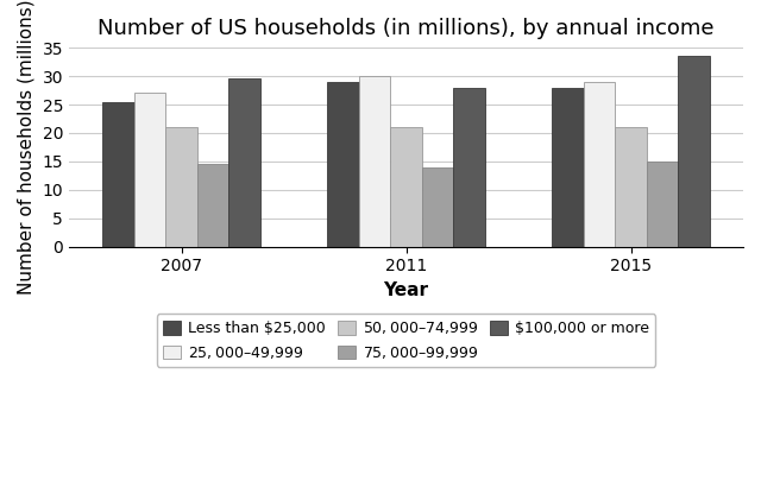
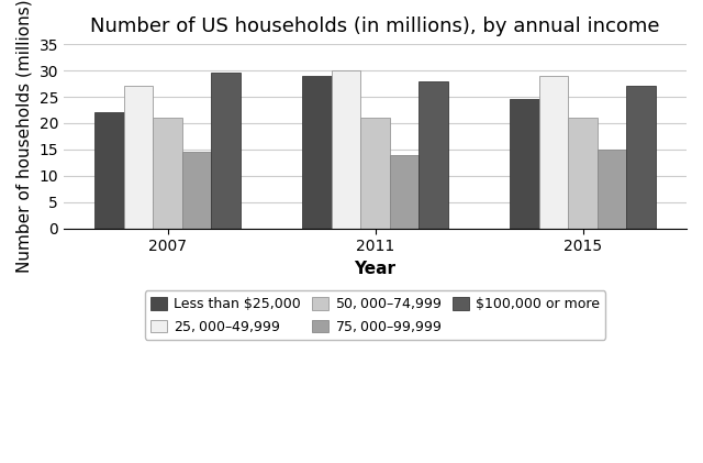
Less than $25,000/2007: 25.5 -> 22.0
Less than $25,000/2015: 28.0 -> 24.5
$100,000 or more/2015: 33.5 -> 27.0
